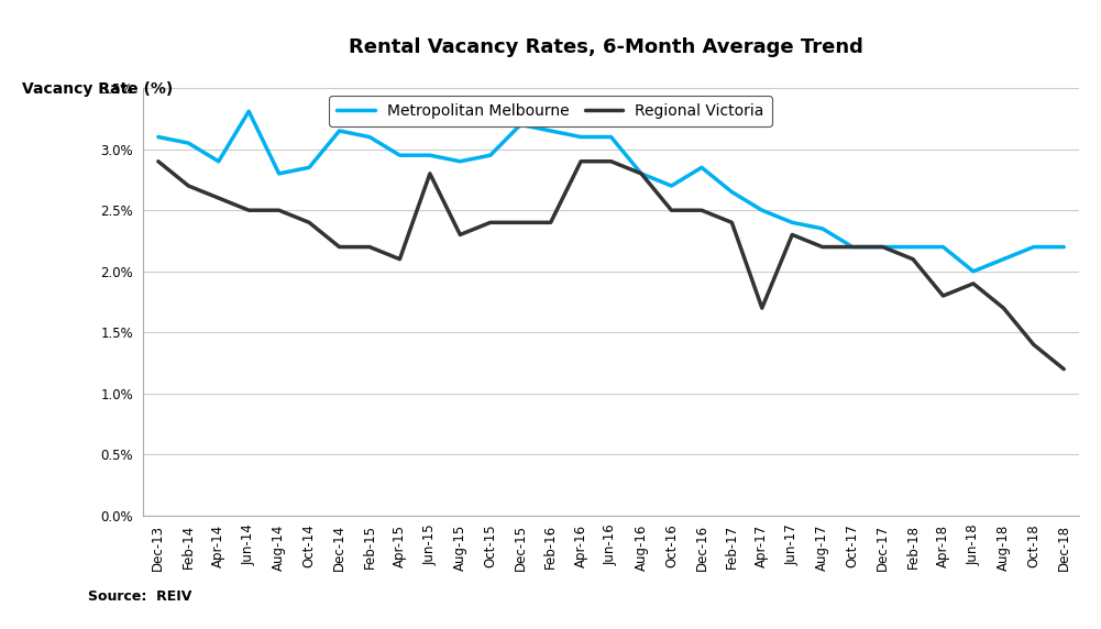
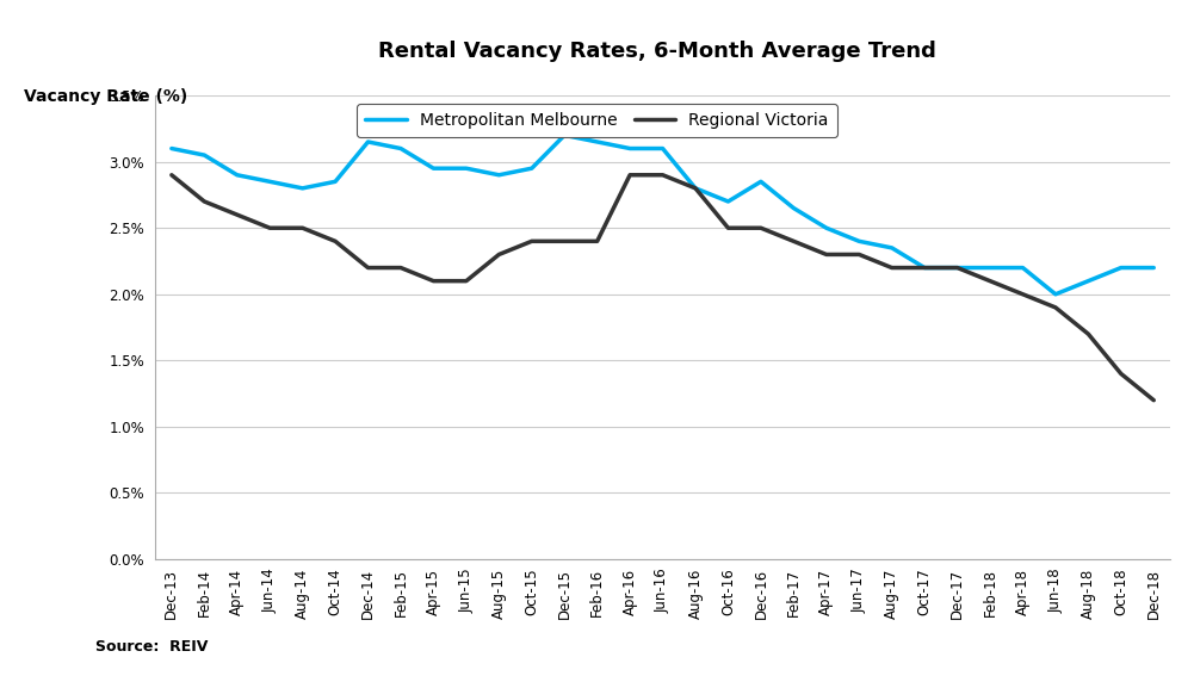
Metropolitan Melbourne/Jun-14: 3.31% -> 2.85%
Regional Victoria/Jun-15: 2.8% -> 2.1%
Regional Victoria/Apr-17: 1.7% -> 2.3%
Regional Victoria/Apr-18: 1.8% -> 2.0%
